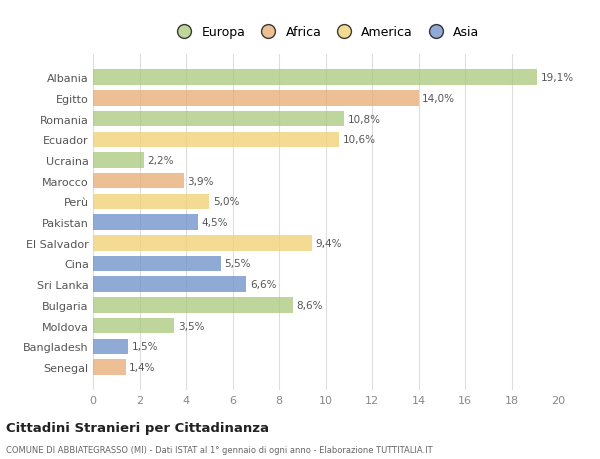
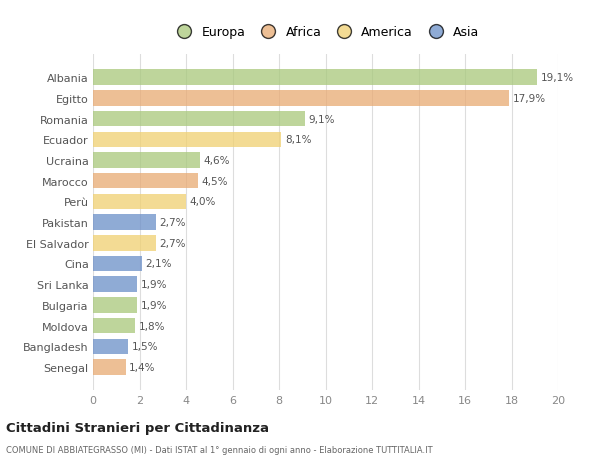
Egitto: 14,0% -> 17,9%
Romania: 10,8% -> 9,1%
Ecuador: 10,6% -> 8,1%
Ucraina: 2,2% -> 4,6%
Marocco: 3,9% -> 4,5%
Perù: 5,0% -> 4,0%
Pakistan: 4,5% -> 2,7%
El Salvador: 9,4% -> 2,7%
Cina: 5,5% -> 2,1%
Sri Lanka: 6,6% -> 1,9%
Bulgaria: 8,6% -> 1,9%
Moldova: 3,5% -> 1,8%
